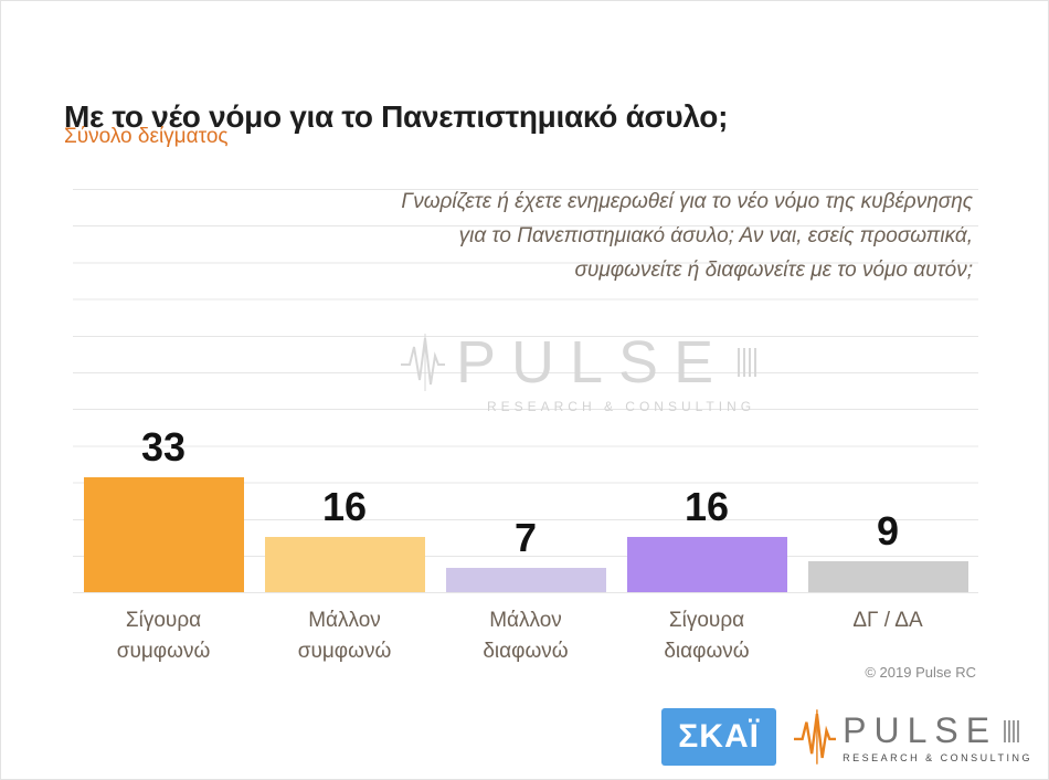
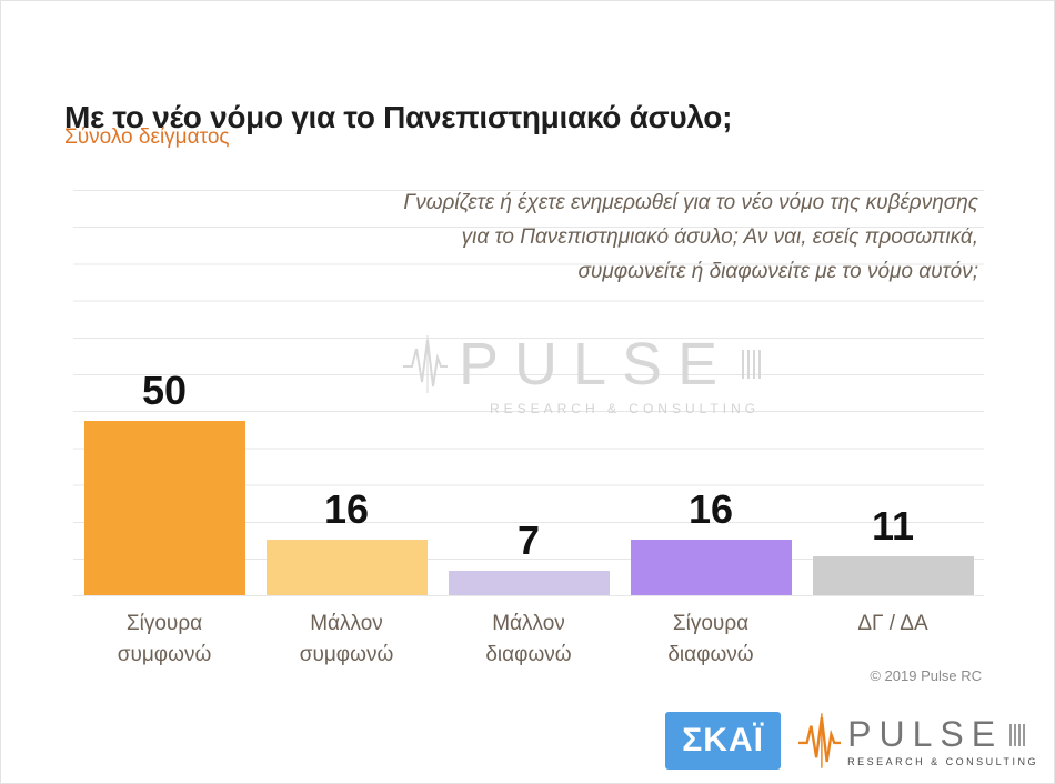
Σίγουρα συμφωνώ: 33 -> 50
ΔΓ / ΔΑ: 9 -> 11
